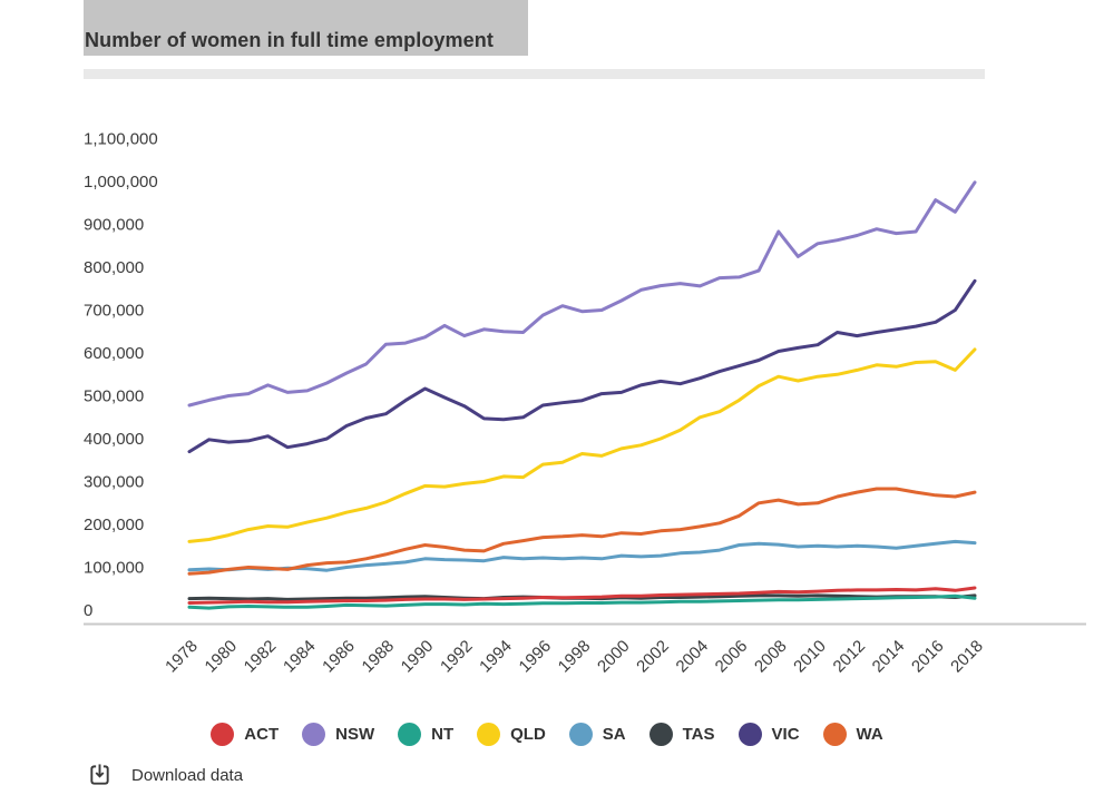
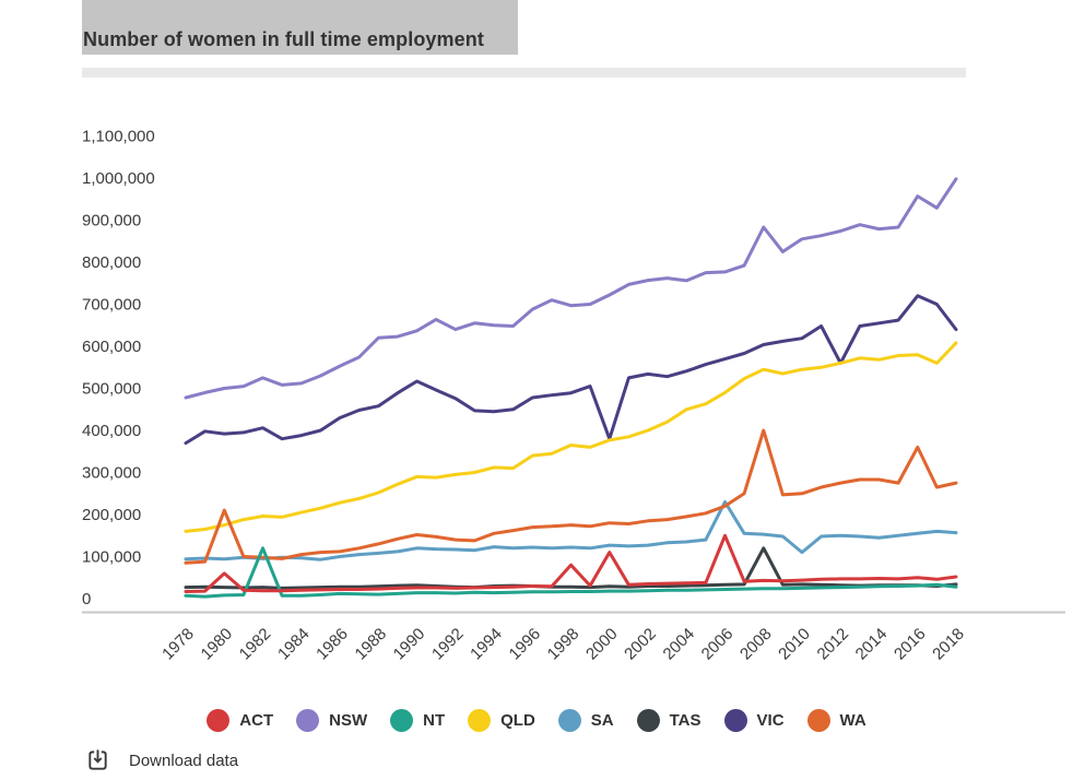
ACT/1980: 20000 -> 60000
WA/1980: 100000 -> 210000
NT/1982: 10000 -> 120000
ACT/1998: 30000 -> 80000
ACT/2000: 30000 -> 110000
VIC/2000: 510000 -> 380000
ACT/2006: 40000 -> 150000
SA/2006: 150000 -> 230000
TAS/2008: 30000 -> 120000
WA/2008: 260000 -> 400000
SA/2010: 150000 -> 110000
VIC/2012: 640000 -> 560000
VIC/2016: 670000 -> 720000
WA/2016: 270000 -> 360000
VIC/2018: 770000 -> 640000
